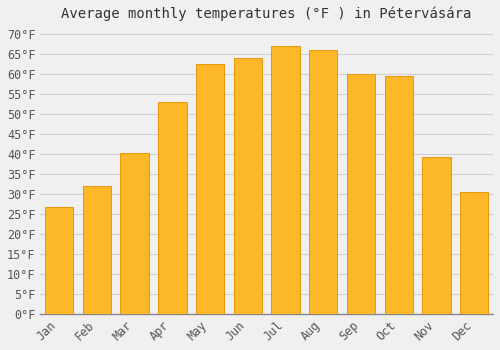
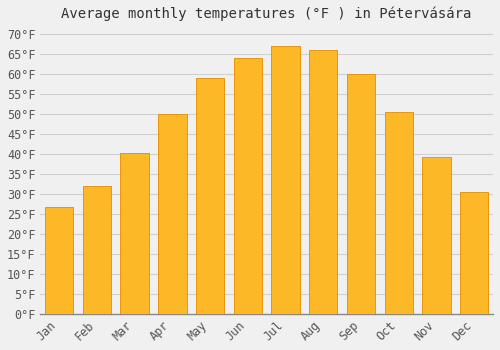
Apr: 53.0°F -> 50.0°F
May: 62.5°F -> 58.8°F
Oct: 59.5°F -> 50.5°F
